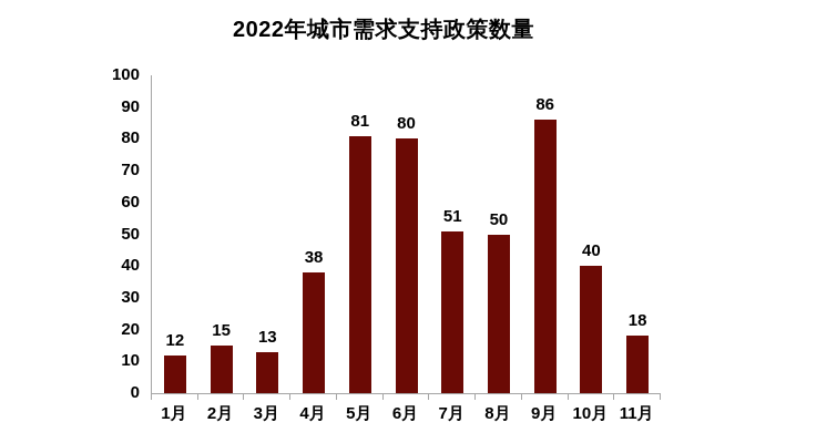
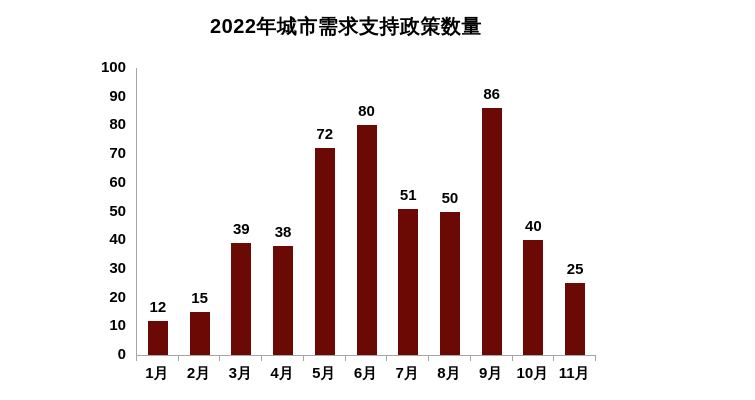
3月: 13 -> 39
5月: 81 -> 72
11月: 18 -> 25
